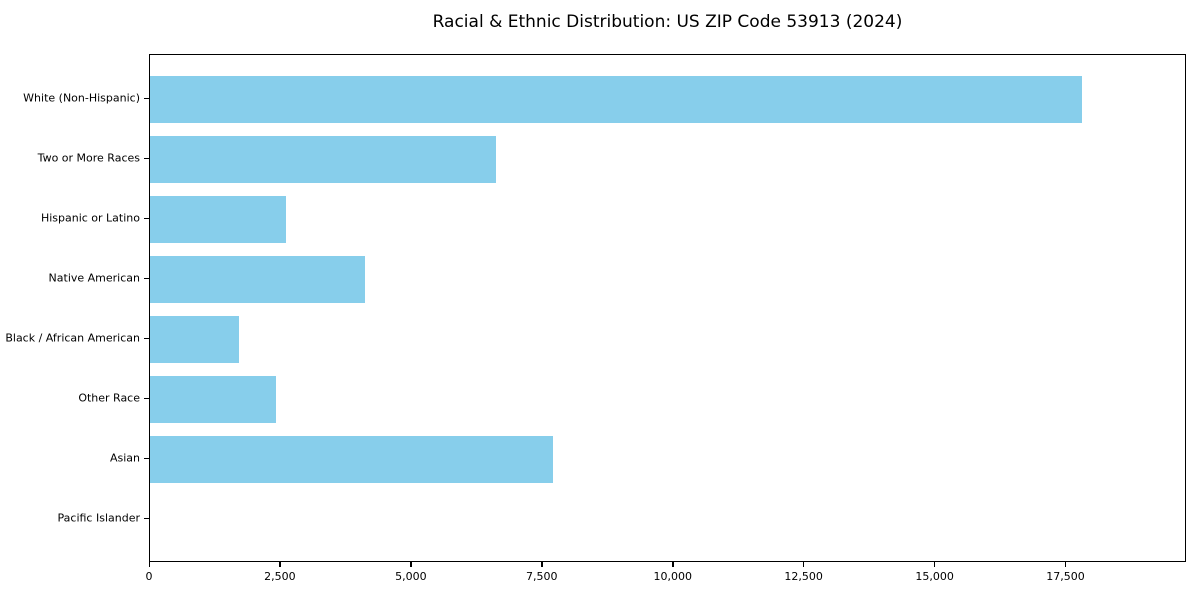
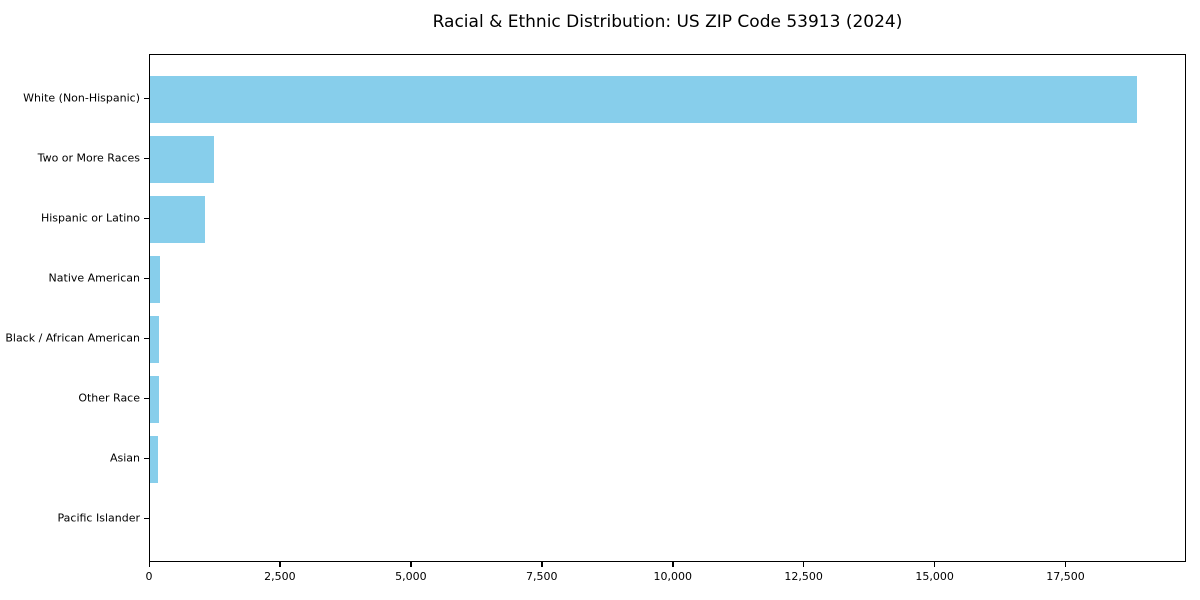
White (Non-Hispanic): 17800 -> 18800
Two or More Races: 6600 -> 1200
Hispanic or Latino: 2600 -> 1000
Native American: 4100 -> 200
Black / African American: 1700 -> 200
Other Race: 2400 -> 200
Asian: 7700 -> 100
